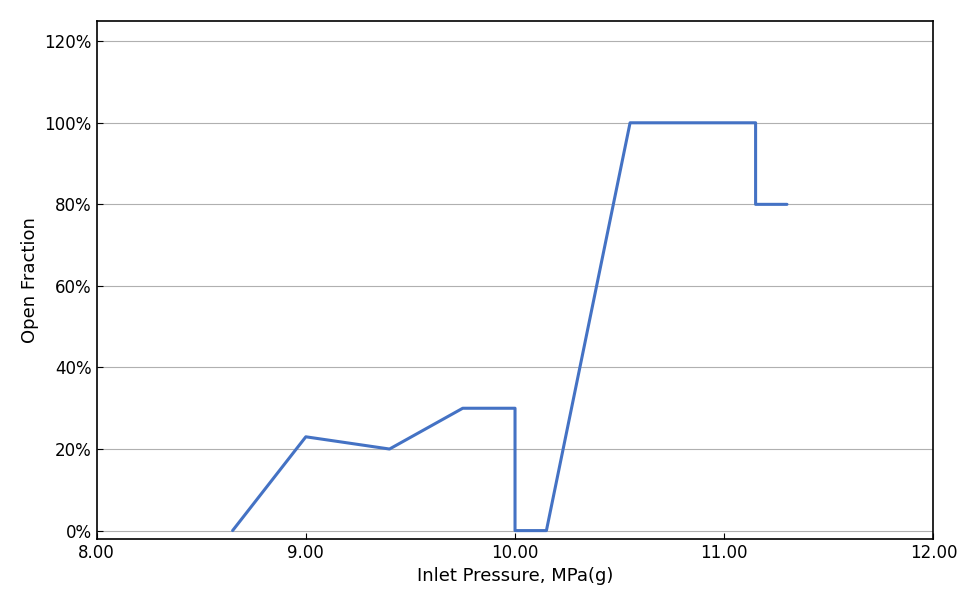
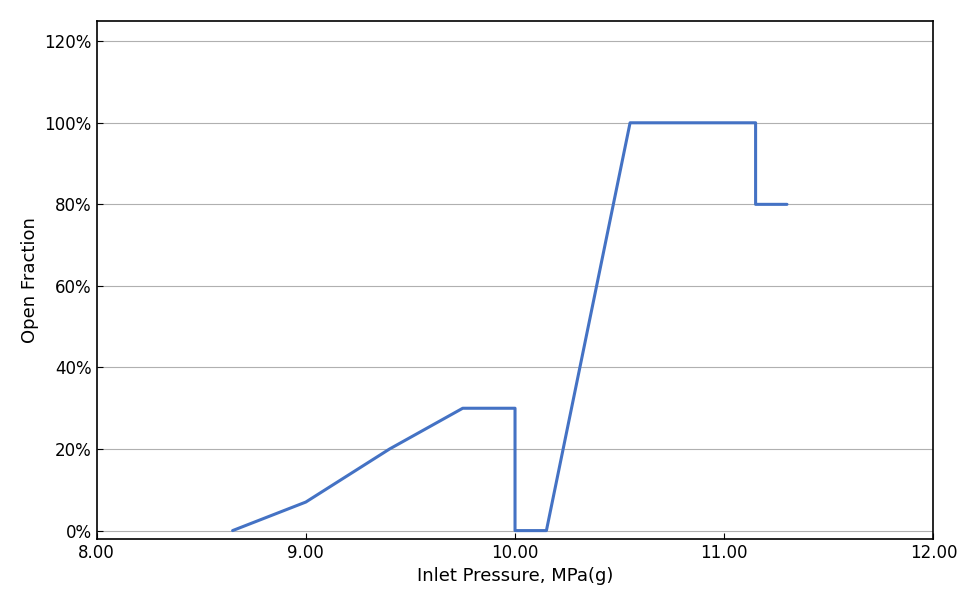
9.00: 23% -> 7%
